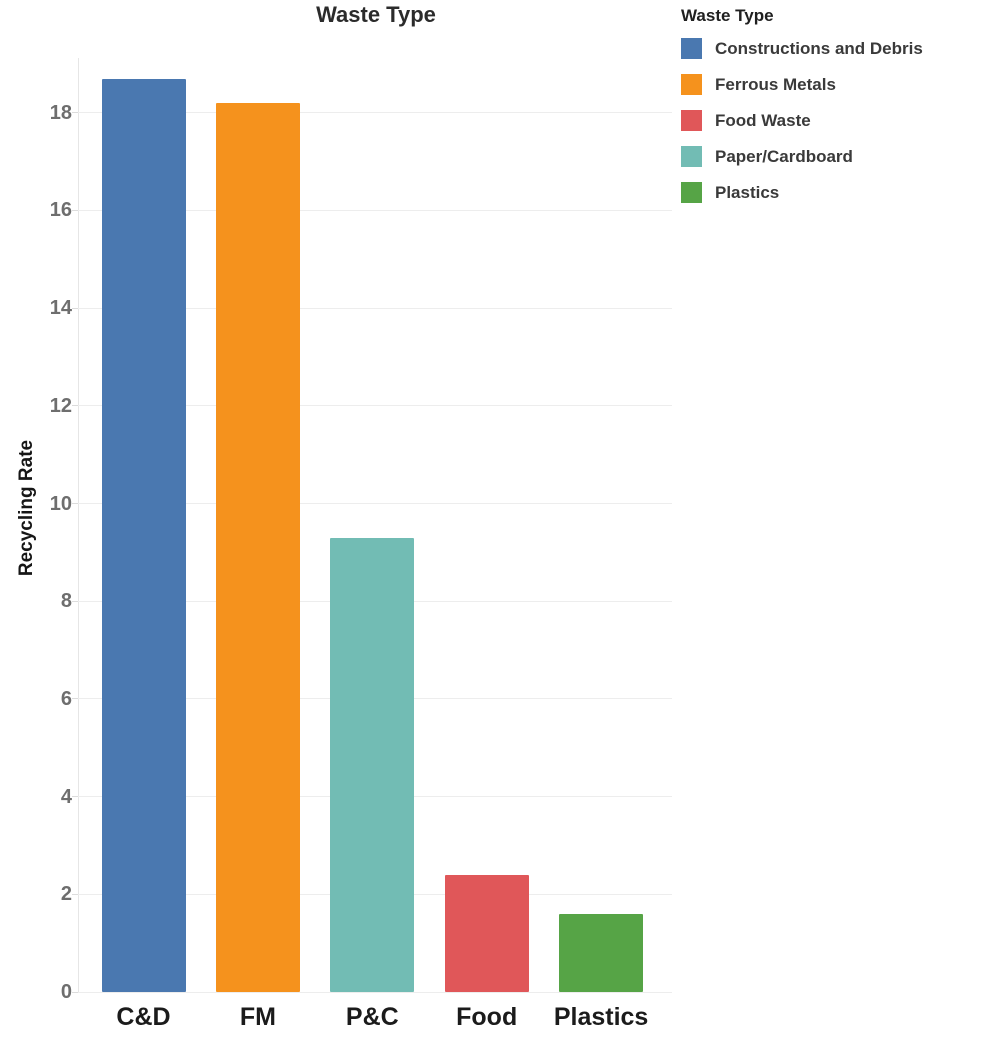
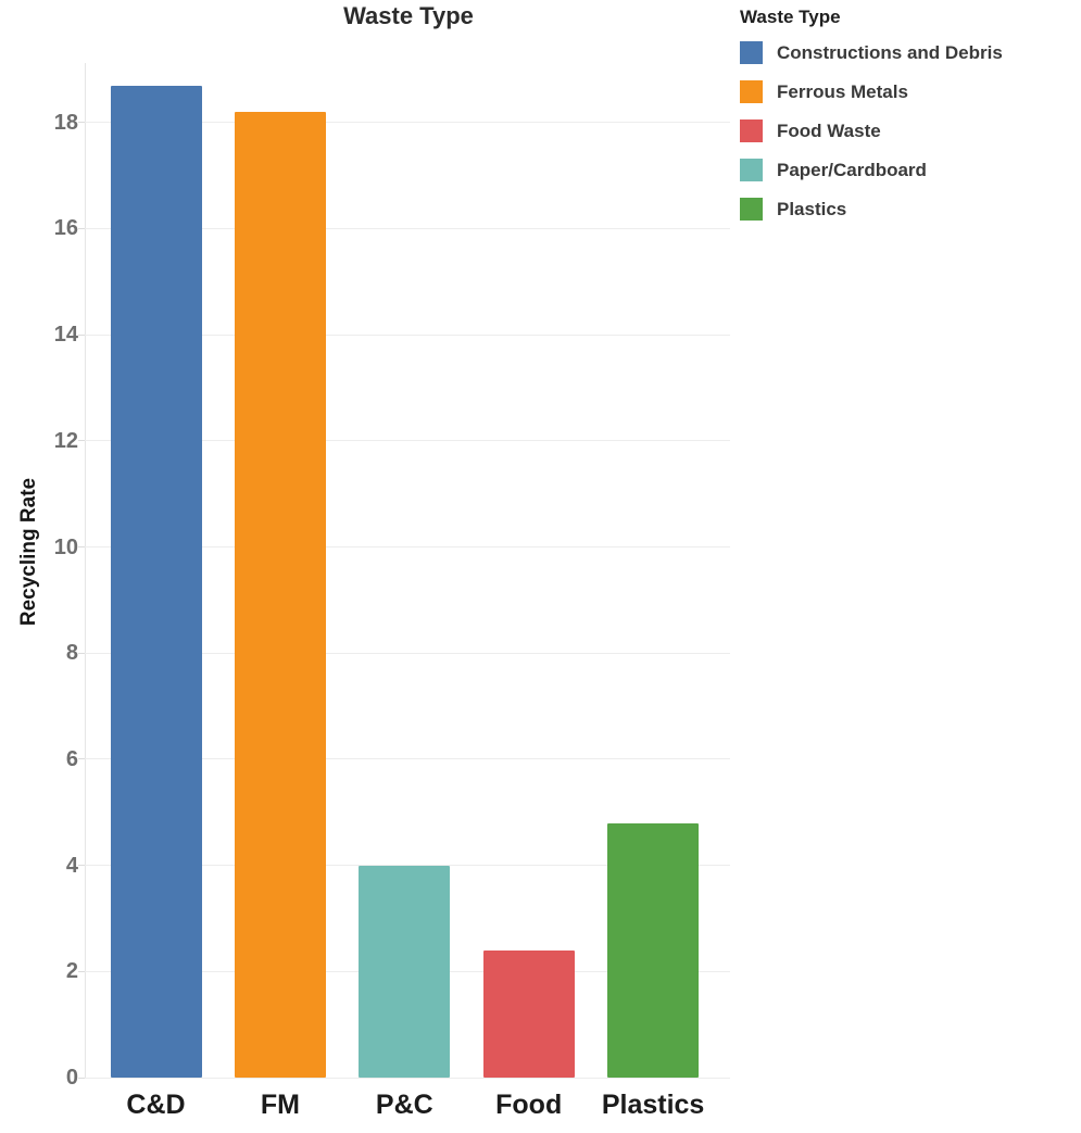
P&C: 9.3 -> 4.0
Plastics: 1.6 -> 4.8
